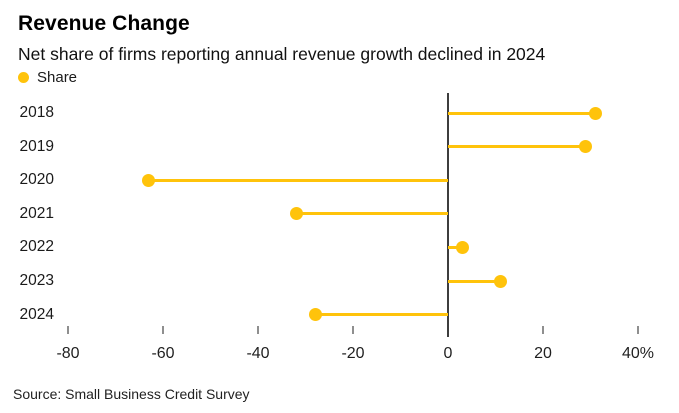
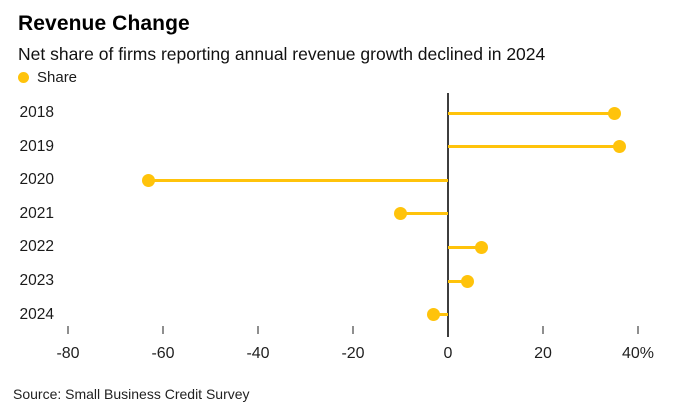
2018: 31% -> 35%
2019: 29% -> 36%
2021: -32% -> -10%
2022: 3% -> 7%
2023: 11% -> 4%
2024: -28% -> -3%
